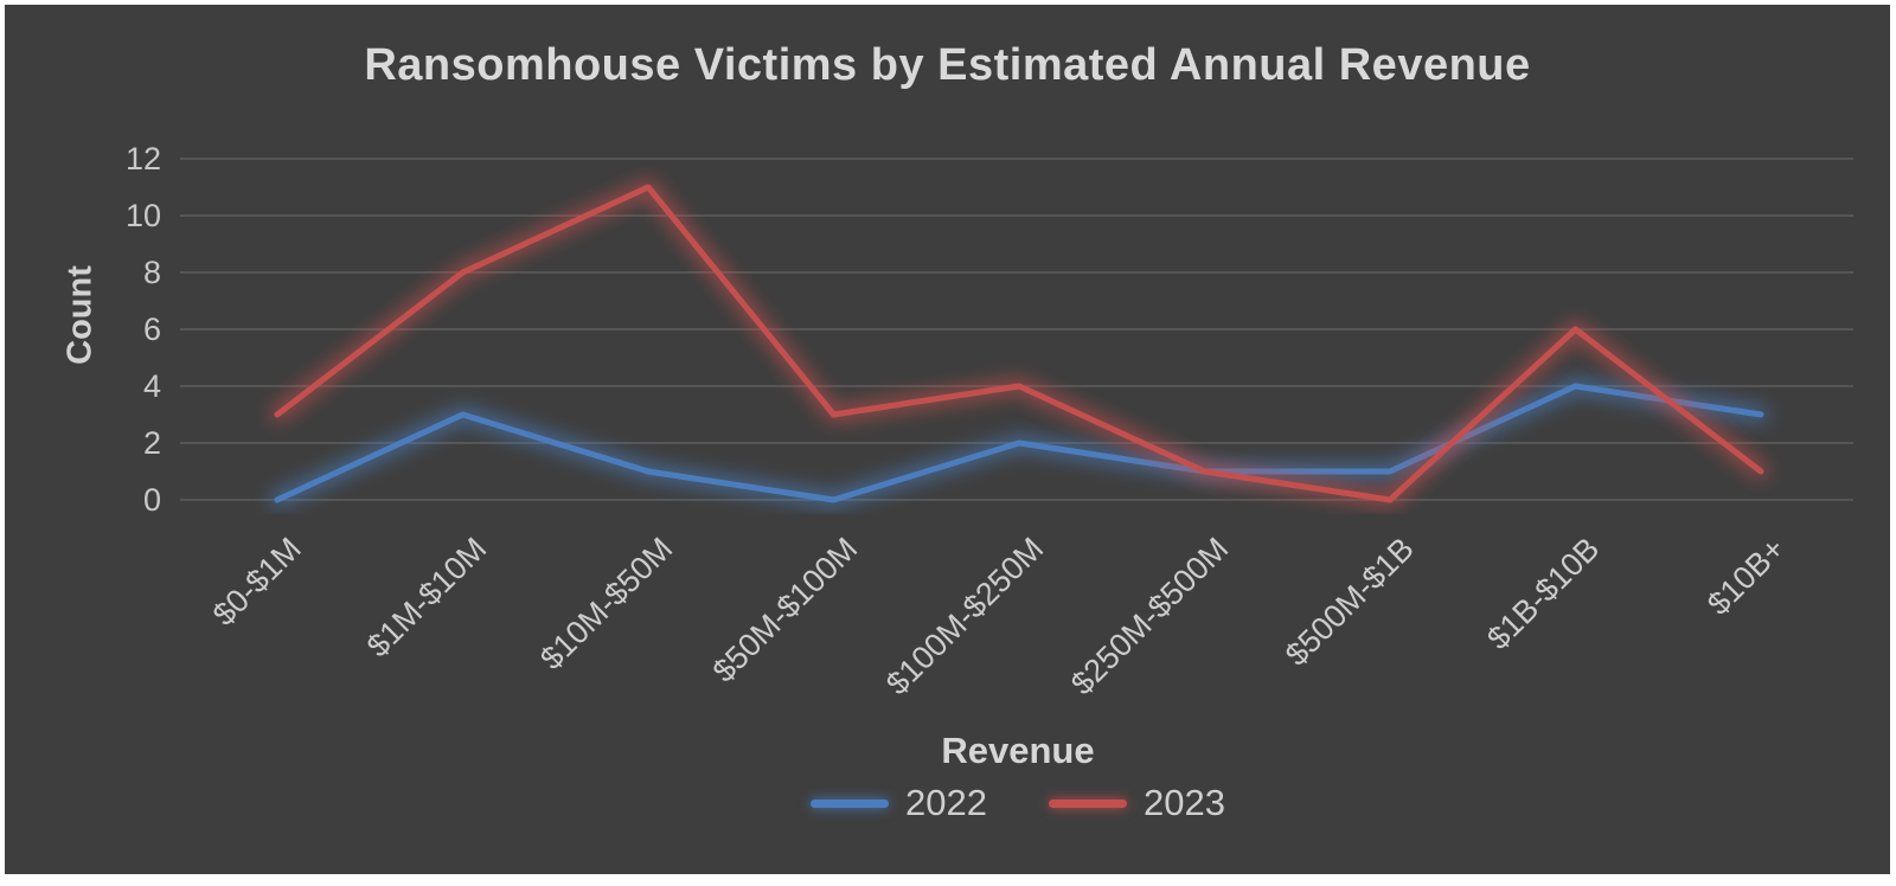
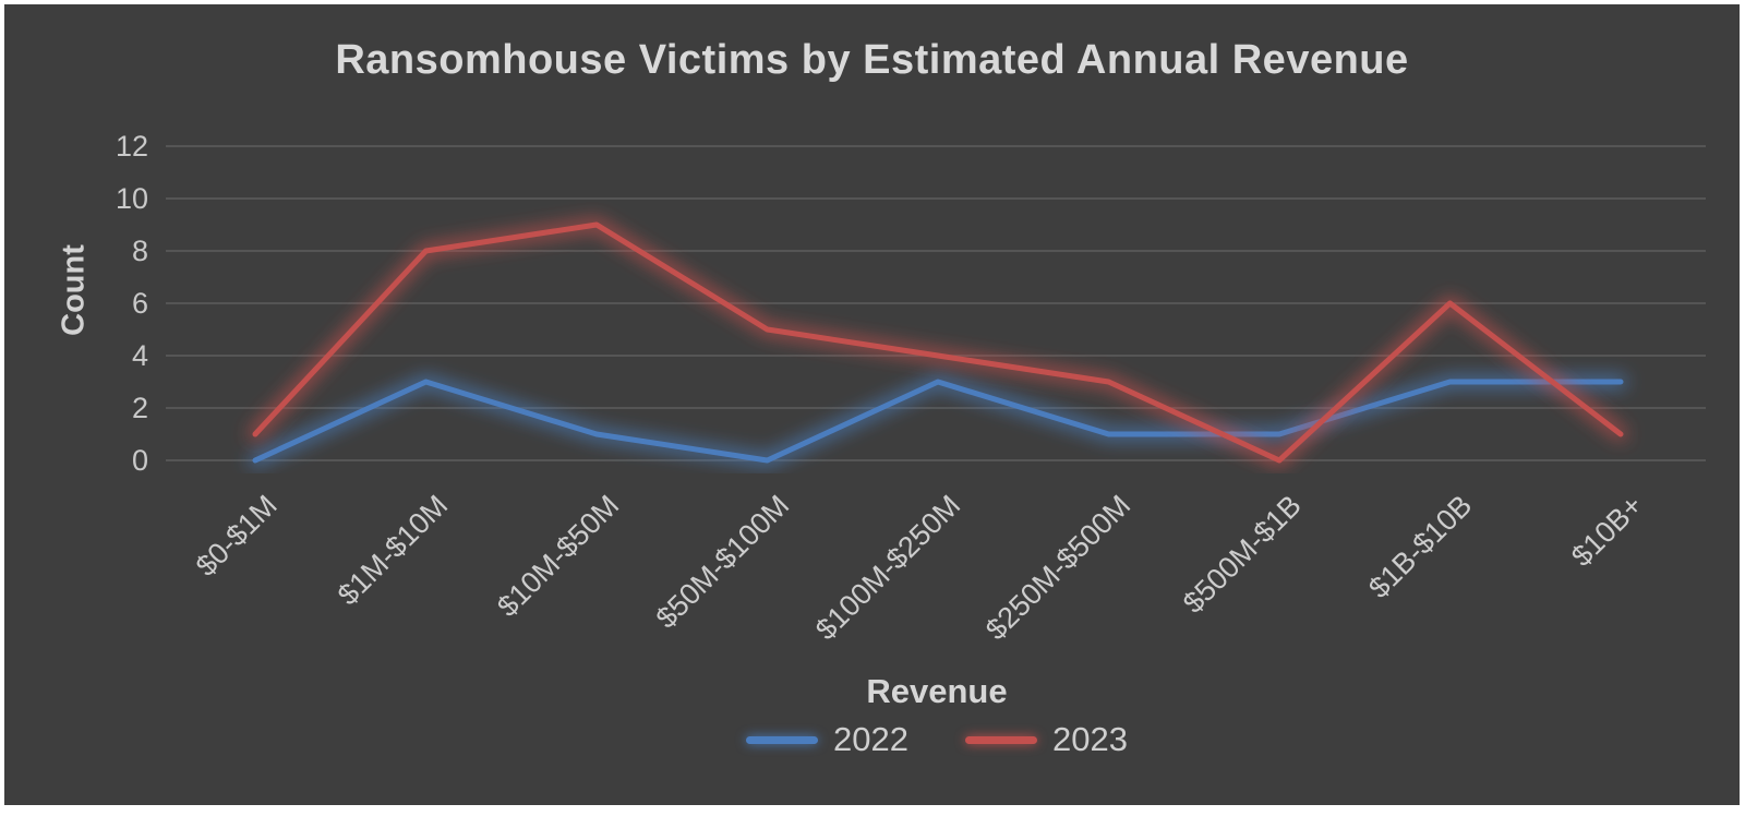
2023/$0-$1M: 3 -> 1
2023/$10M-$50M: 11 -> 9
2023/$50M-$100M: 3 -> 5
2022/$100M-$250M: 2 -> 3
2023/$250M-$500M: 1 -> 3
2022/$1B-$10B: 4 -> 3
